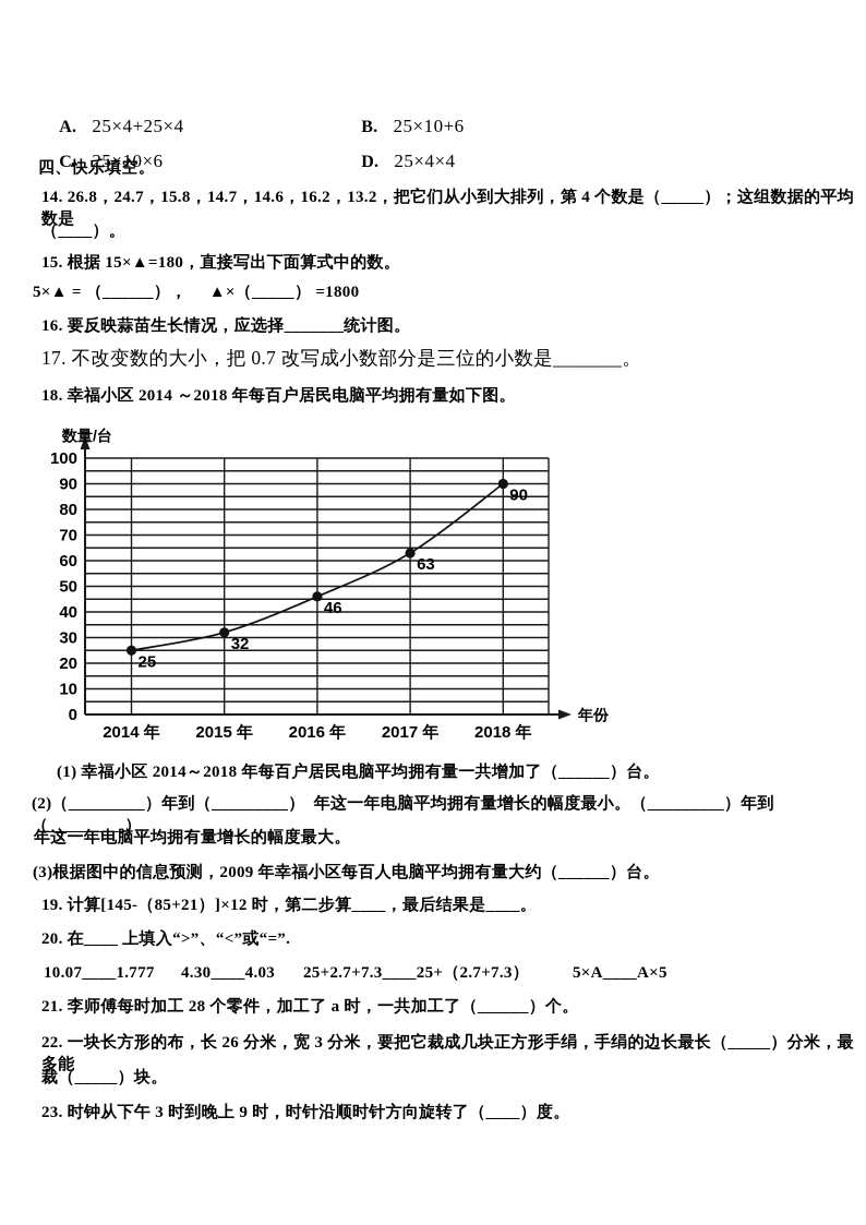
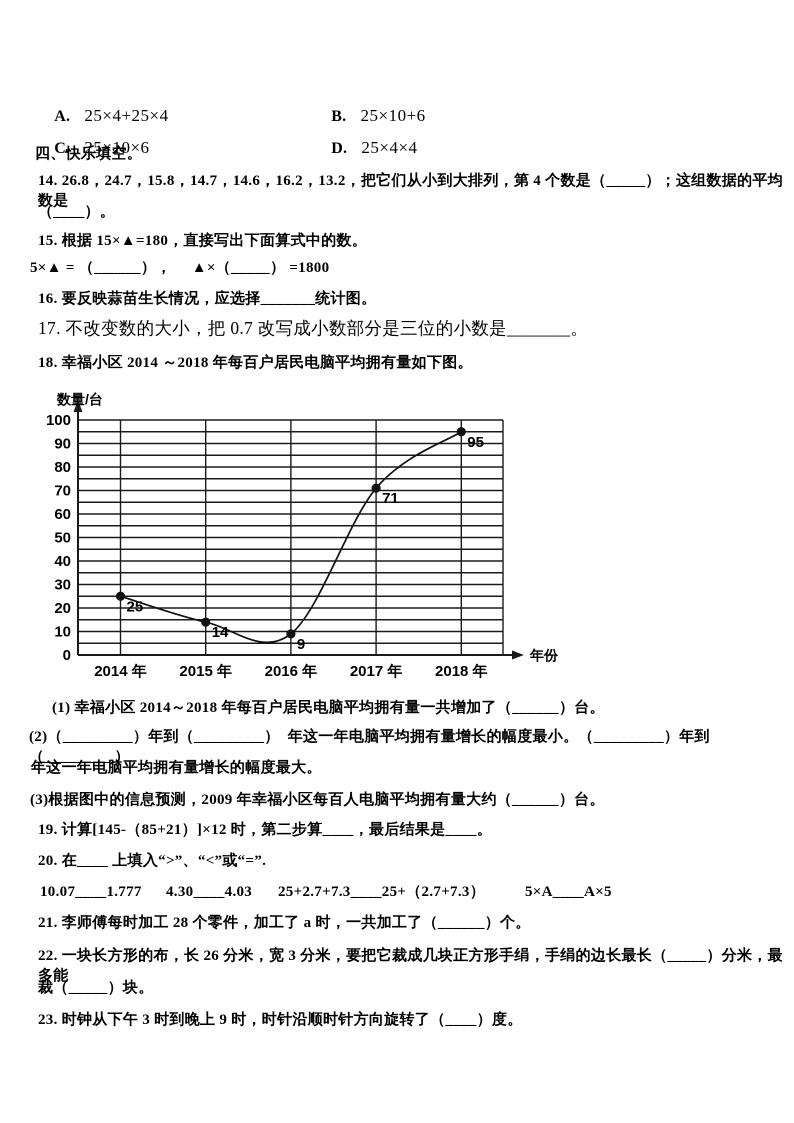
2015 年: 32 -> 14
2016 年: 46 -> 9
2017 年: 63 -> 71
2018 年: 90 -> 95
